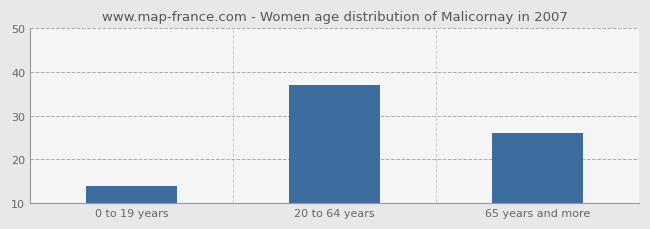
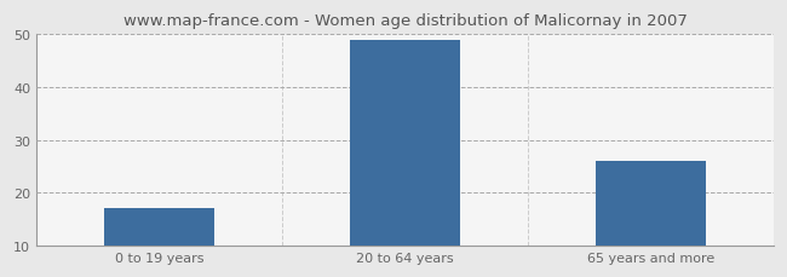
0 to 19 years: 14 -> 17
20 to 64 years: 37 -> 49
